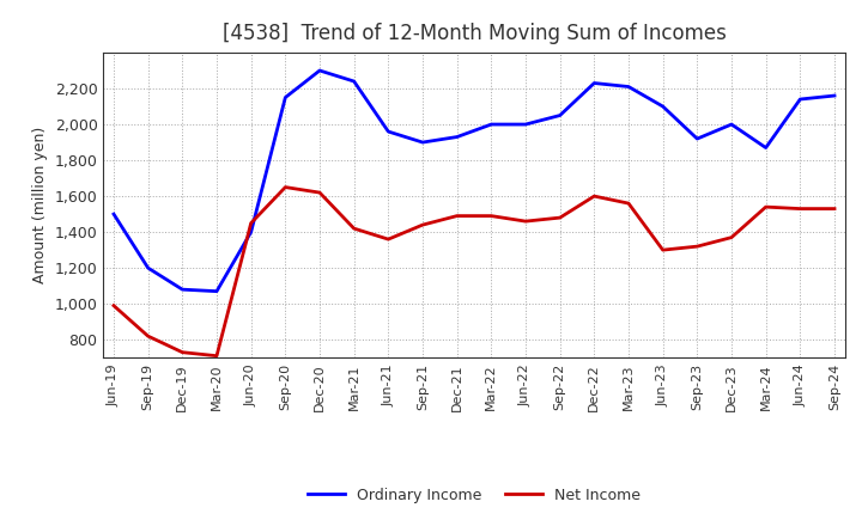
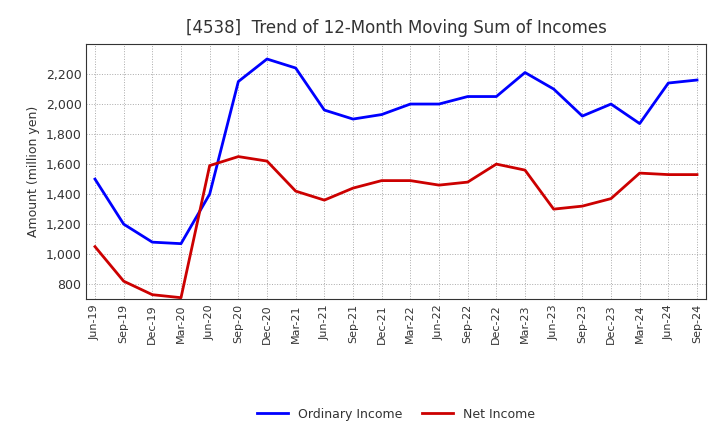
Net Income/Jun-19: 990 -> 1,050
Net Income/Jun-20: 1,450 -> 1,590
Ordinary Income/Dec-22: 2,230 -> 2,050
